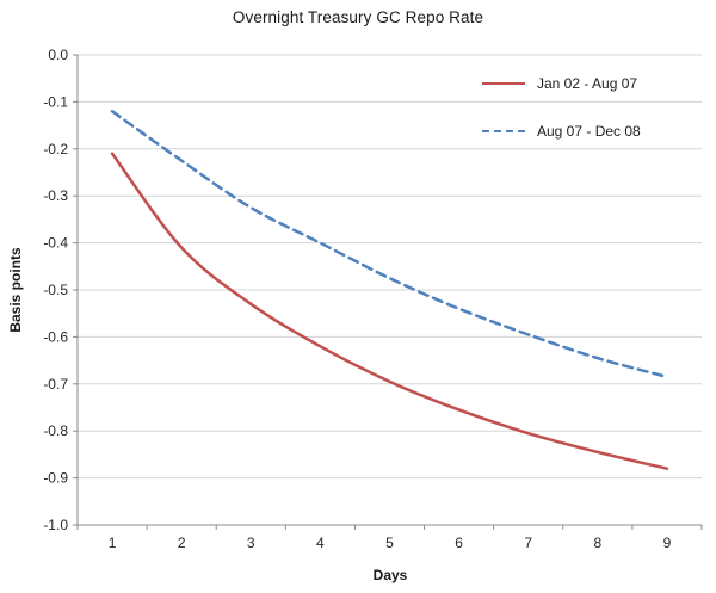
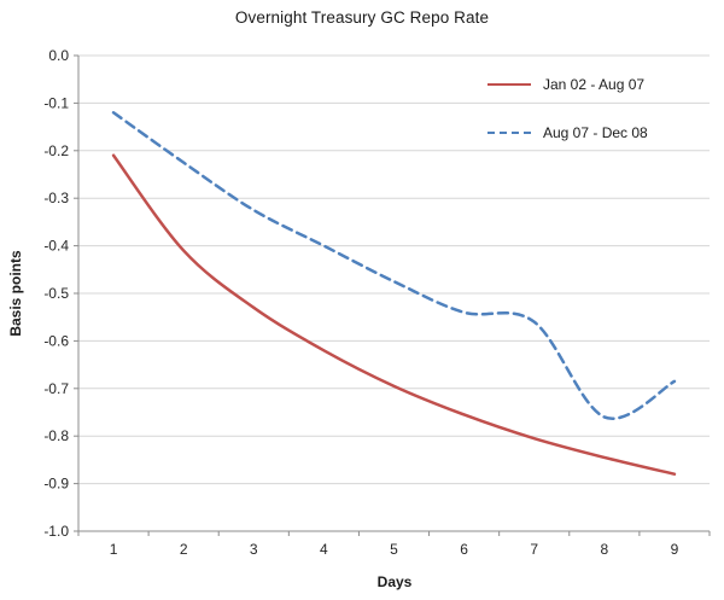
Aug 07 - Dec 08/7: -0.59 -> -0.56
Aug 07 - Dec 08/8: -0.65 -> -0.76
